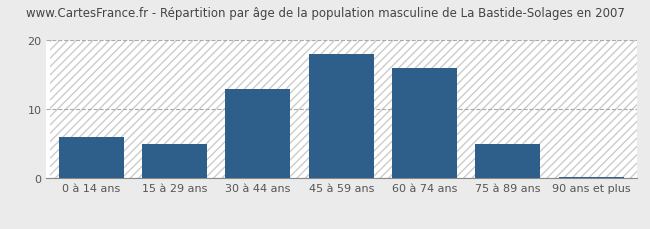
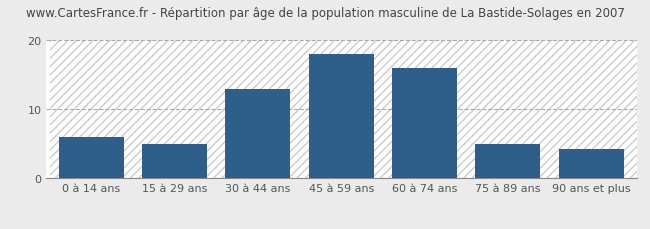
90 ans et plus: 0.2 -> 4.2
